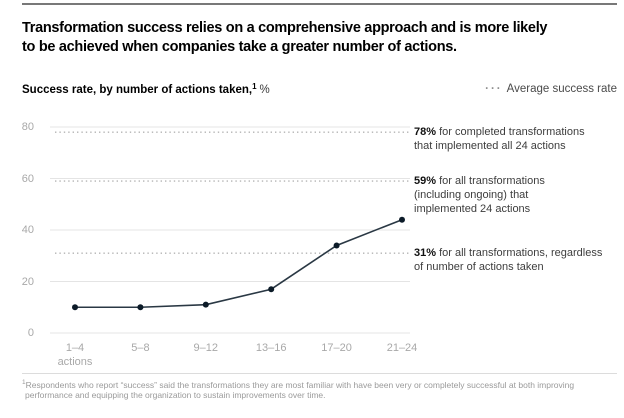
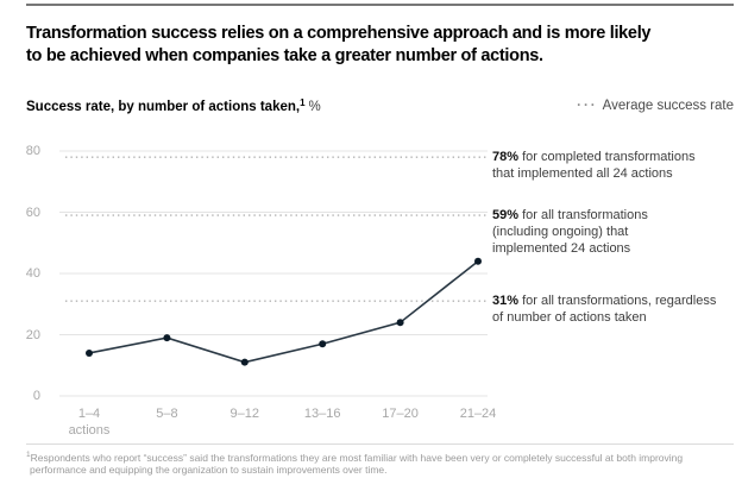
1–4: 10 -> 14
5–8: 10 -> 19
17–20: 34 -> 24
